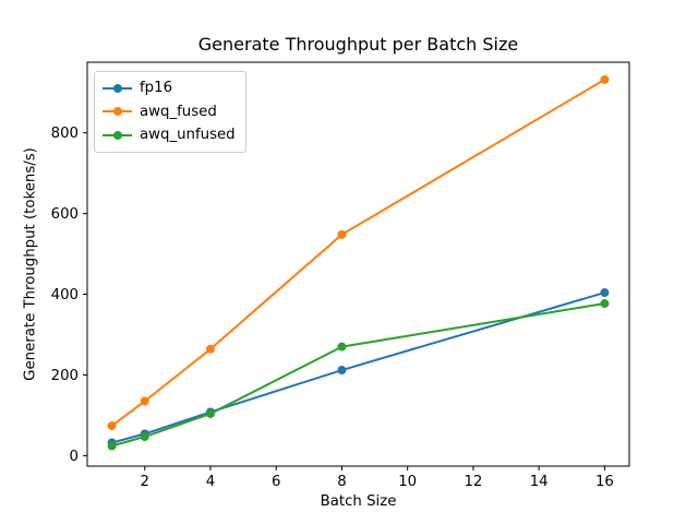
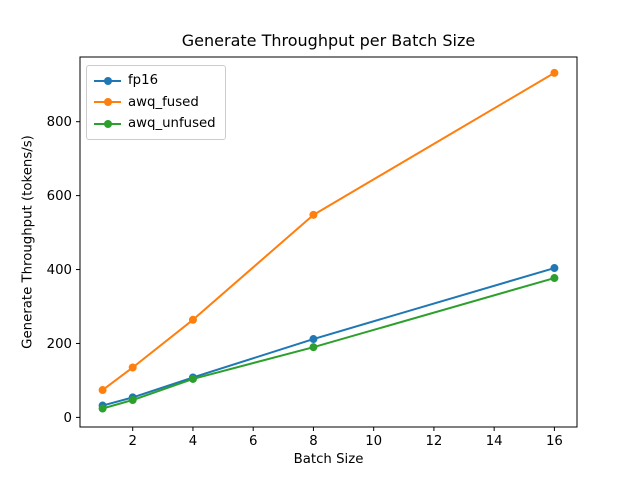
awq_unfused/8: 270 -> 190
